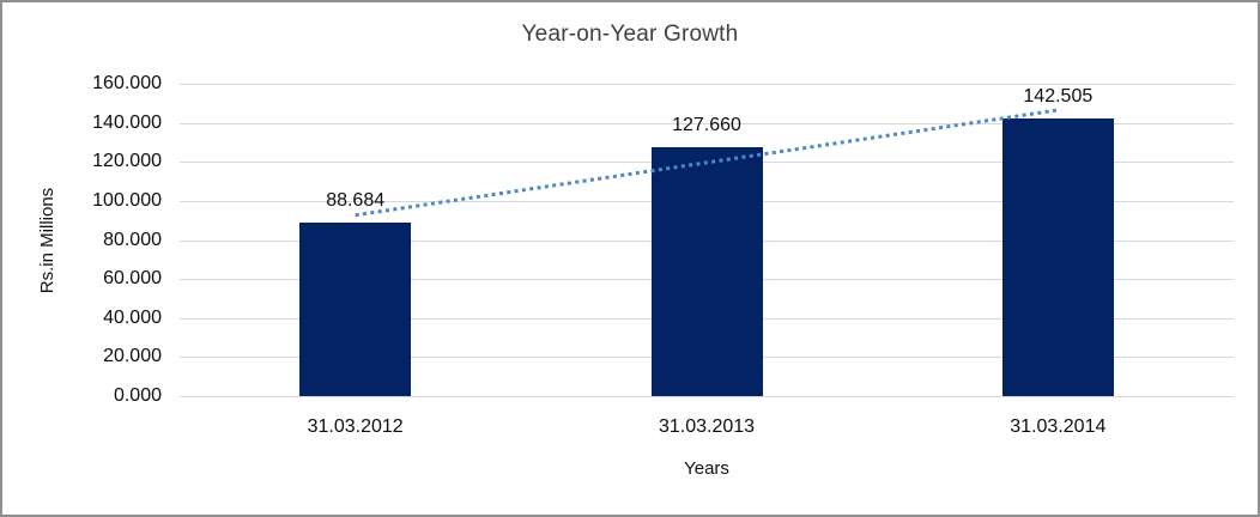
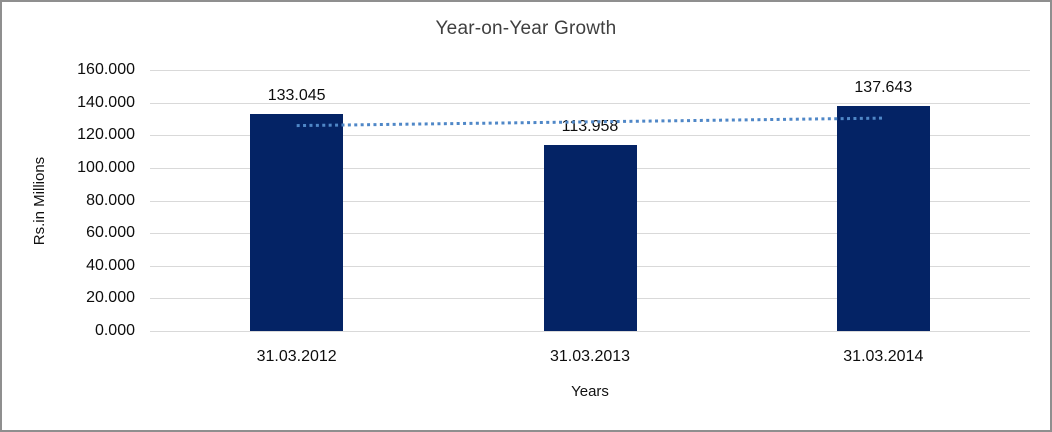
31.03.2012: 88.684 -> 133.045
31.03.2013: 127.660 -> 113.958
31.03.2014: 142.505 -> 137.643
